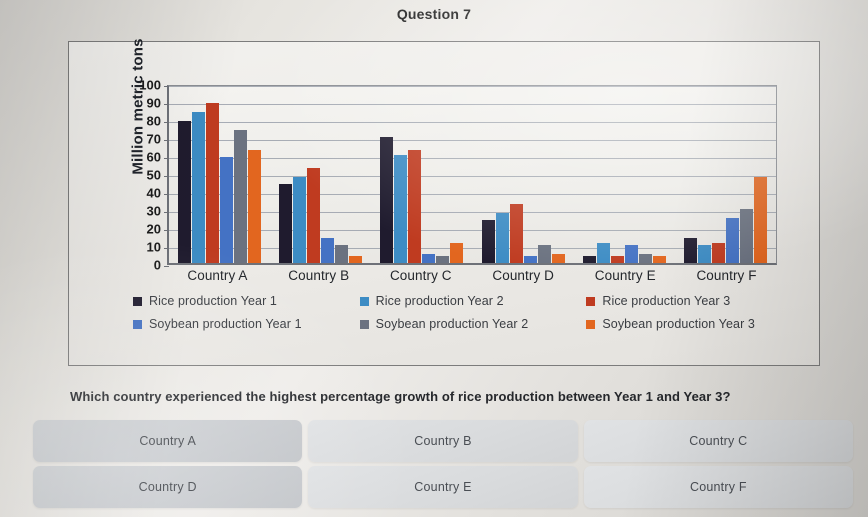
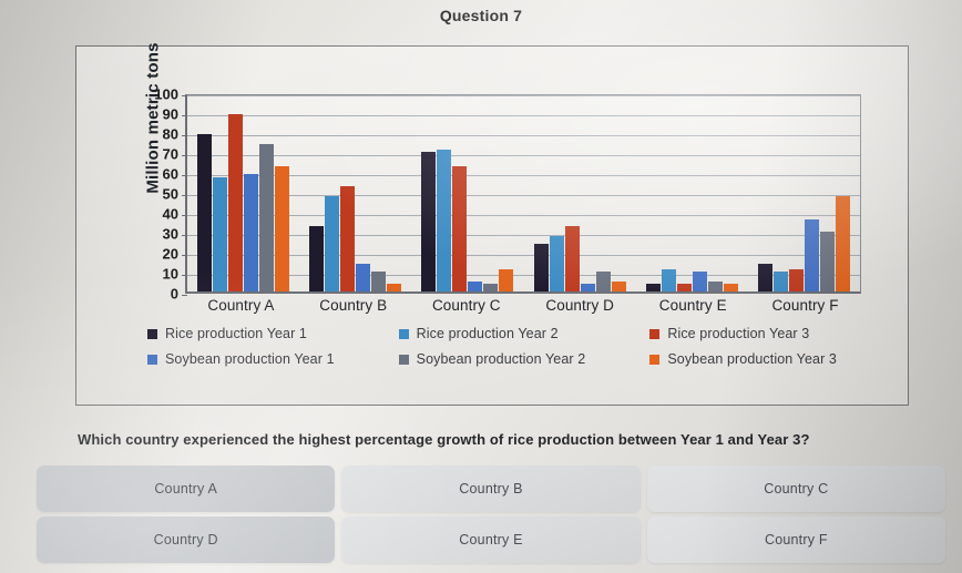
Rice production Year 2/Country A: 84 -> 57
Rice production Year 1/Country B: 44 -> 33
Rice production Year 2/Country C: 60 -> 71
Soybean production Year 1/Country F: 25 -> 36
